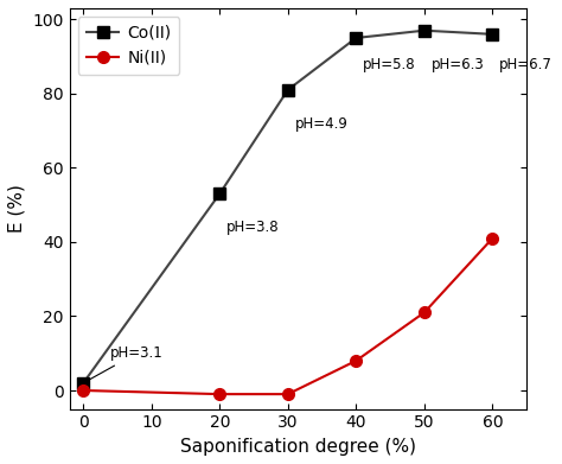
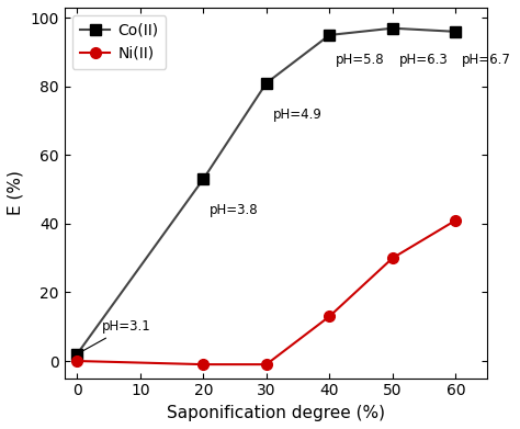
Ni(II)/40: 8 -> 13
Ni(II)/50: 21 -> 30
